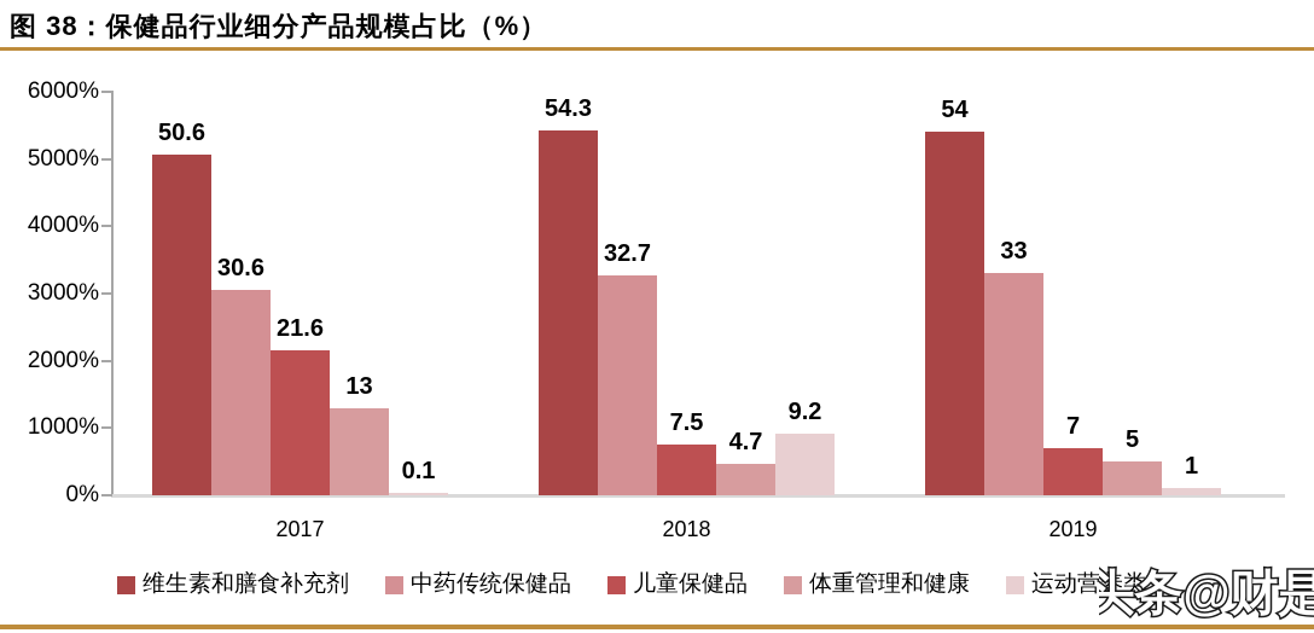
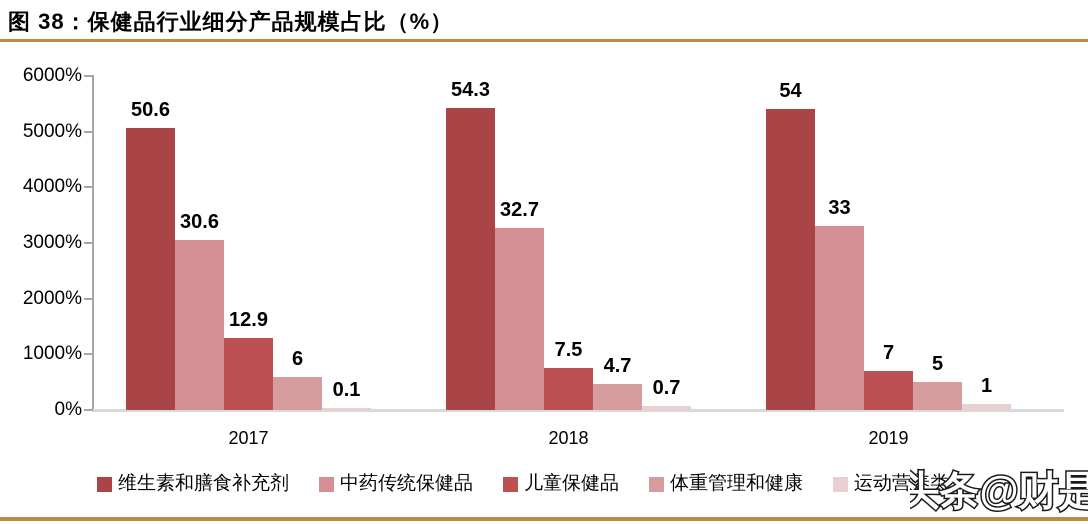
儿童保健品/2017: 21.6 -> 12.9
体重管理和健康/2017: 13 -> 6
运动营养类/2018: 9.2 -> 0.7
